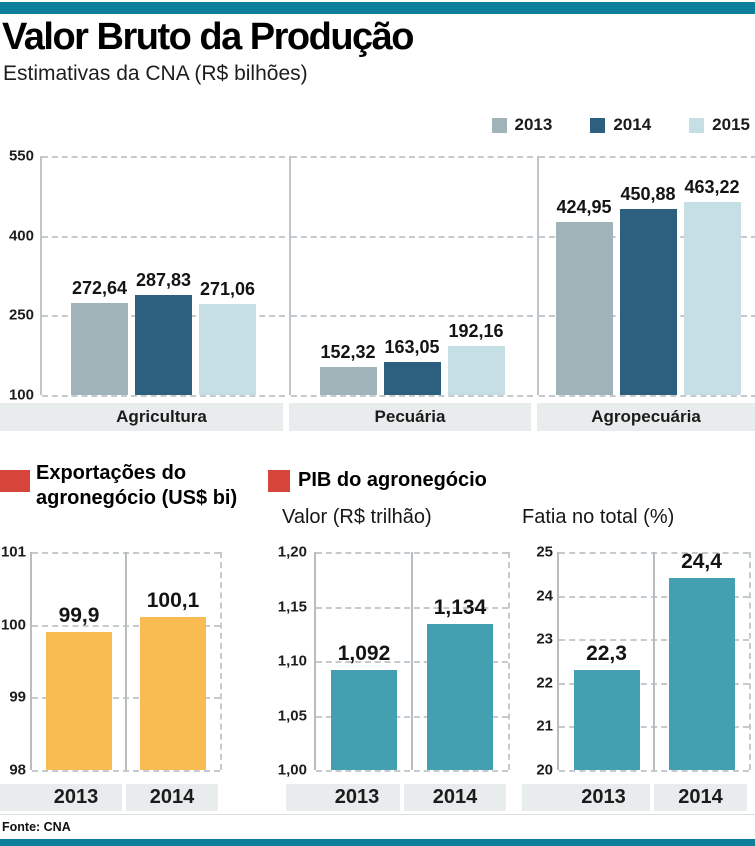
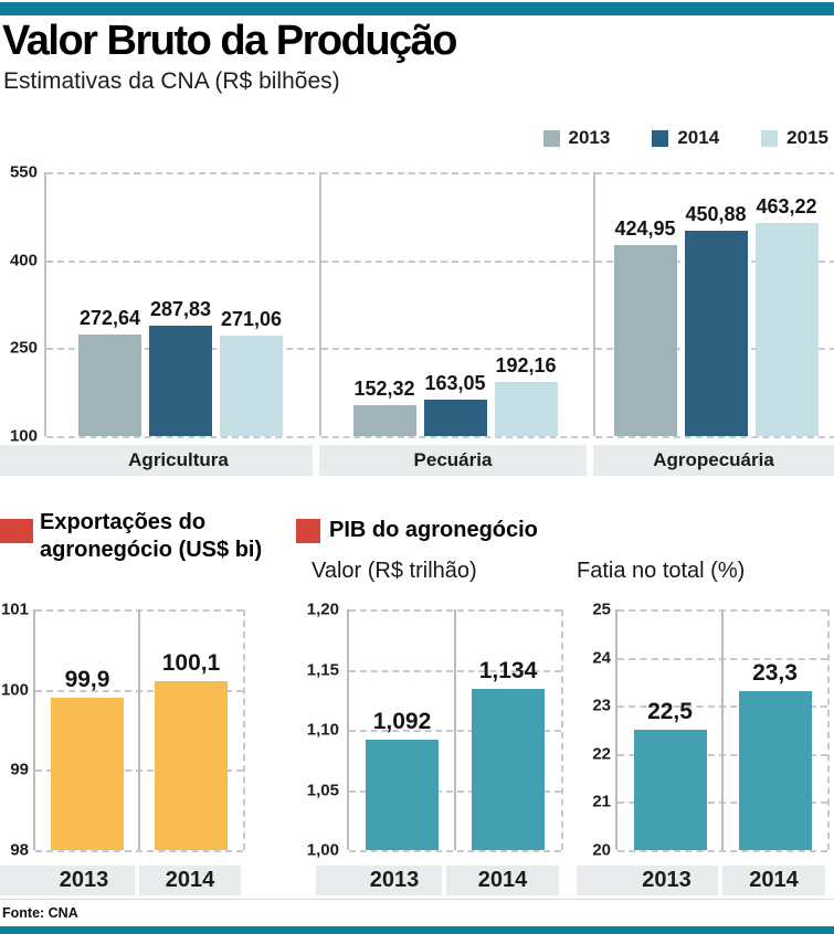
Fatia no total (%)/2013: 22,3 -> 22,5
Fatia no total (%)/2014: 24,4 -> 23,3
